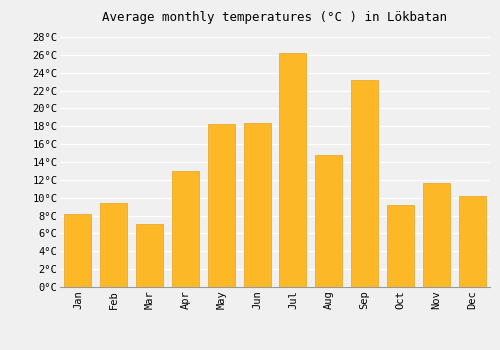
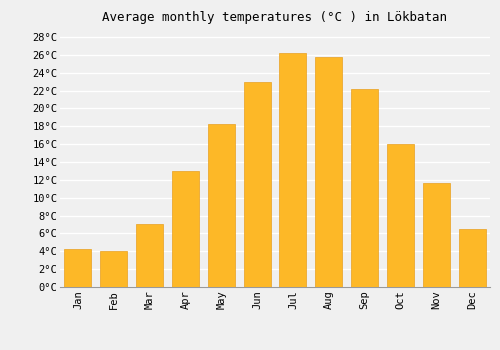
Jan: 8.2°C -> 4.3°C
Feb: 9.4°C -> 4.0°C
Jun: 18.4°C -> 23.0°C
Aug: 14.8°C -> 25.8°C
Sep: 23.2°C -> 22.2°C
Oct: 9.2°C -> 16.0°C
Dec: 10.2°C -> 6.5°C
